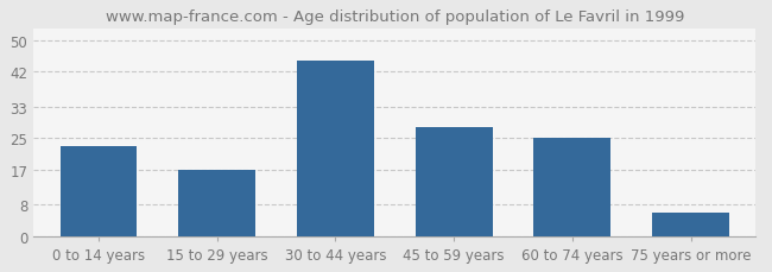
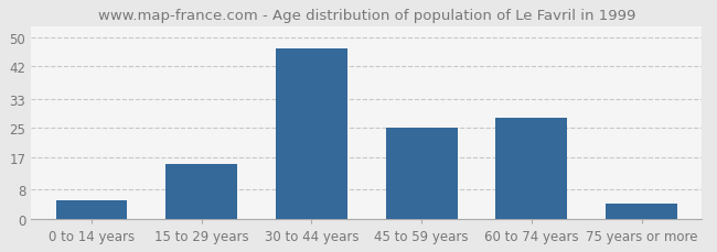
0 to 14 years: 23 -> 5
15 to 29 years: 17 -> 15
30 to 44 years: 45 -> 47
45 to 59 years: 28 -> 25
60 to 74 years: 25 -> 28
75 years or more: 6 -> 4
